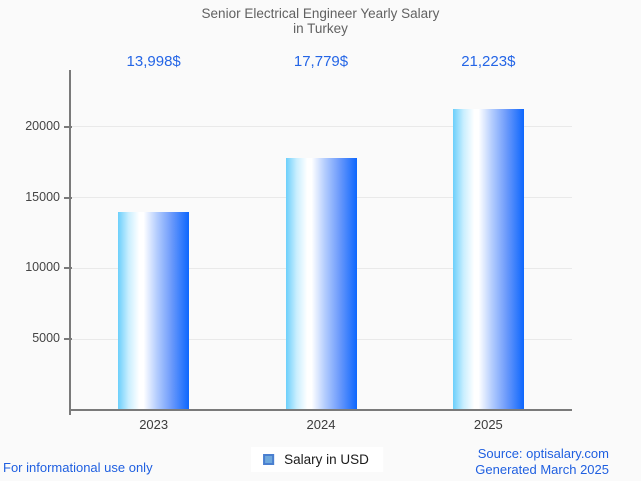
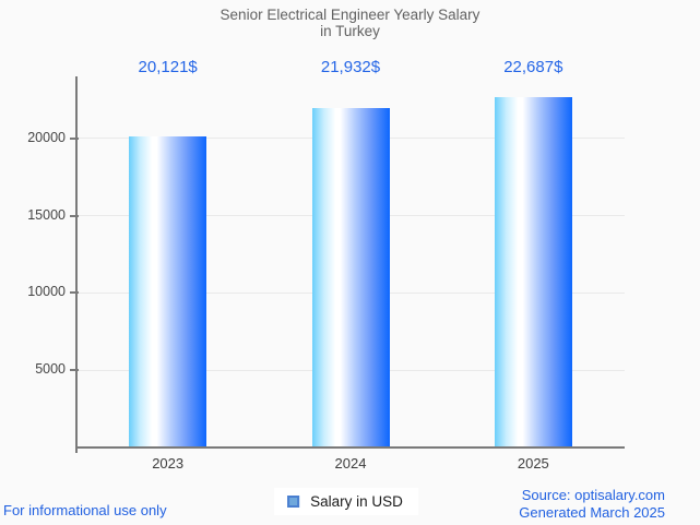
2023: 13,998 -> 20,121
2024: 17,779 -> 21,932
2025: 21,223 -> 22,687
